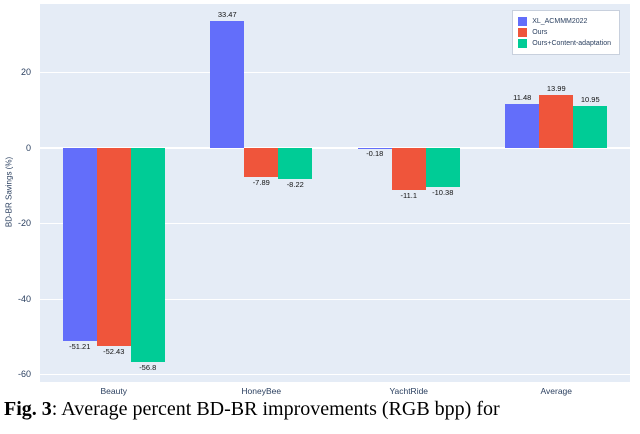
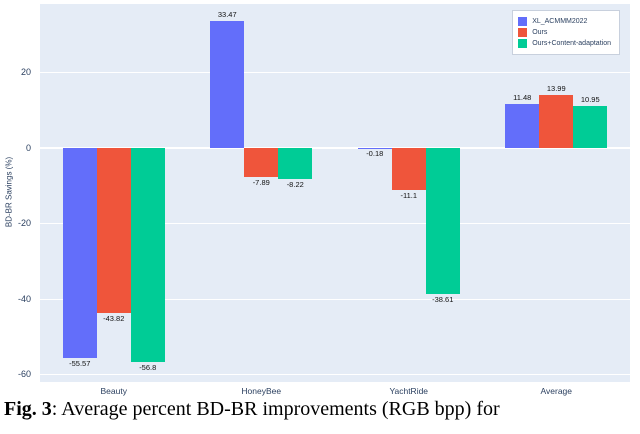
XL_ACMMM2022/Beauty: -51.21 -> -55.57
Ours/Beauty: -52.43 -> -43.82
Ours+Content-adaptation/YachtRide: -10.38 -> -38.61
